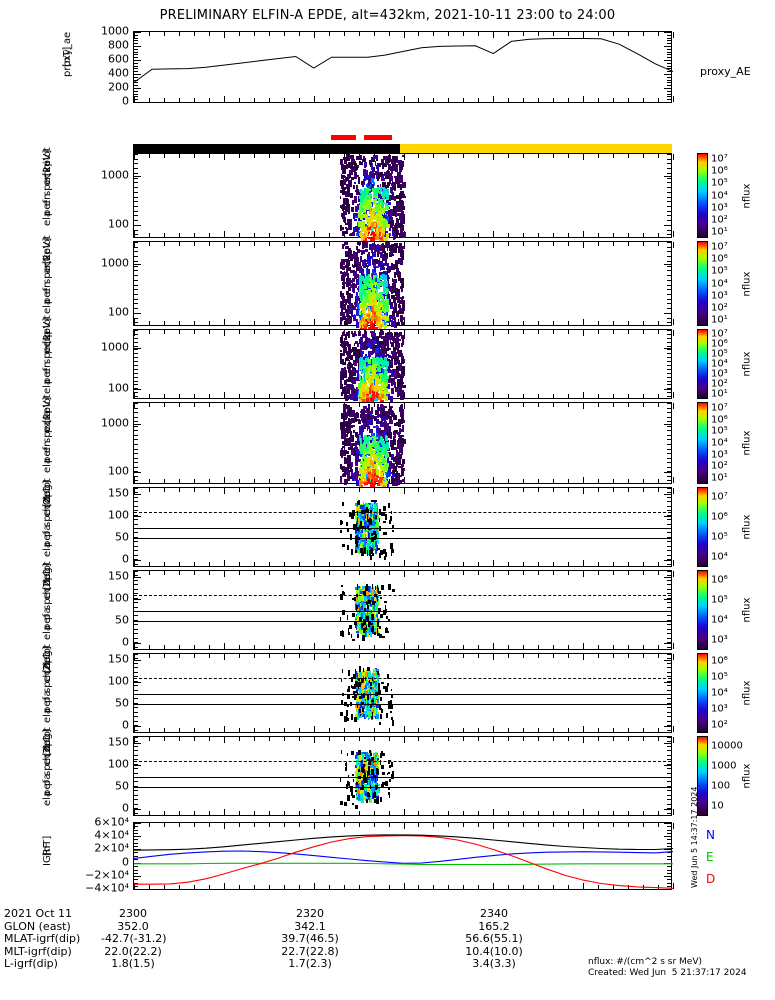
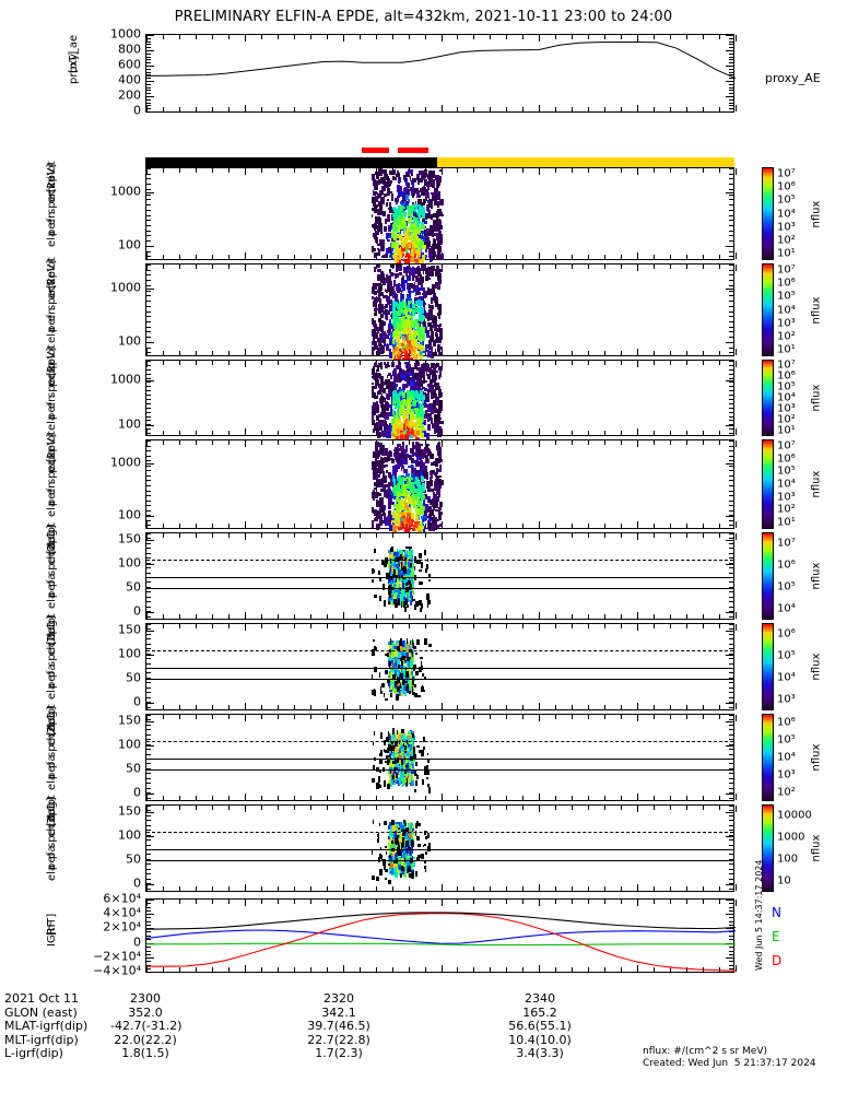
2300: 300 -> 500
2320: 500 -> 700
2340: 700 -> 800
